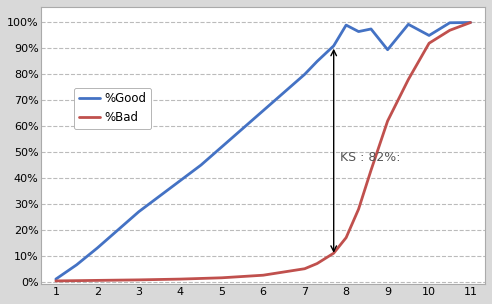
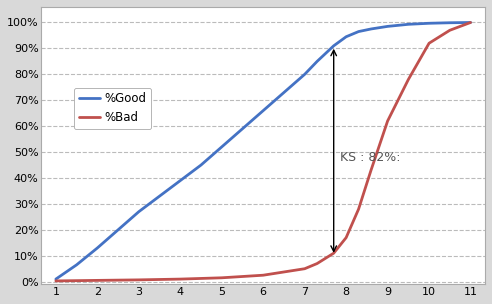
%Good/8: 99.0% -> 94.5%
%Good/9: 89.5% -> 98.5%
%Good/10: 95.0% -> 99.7%
